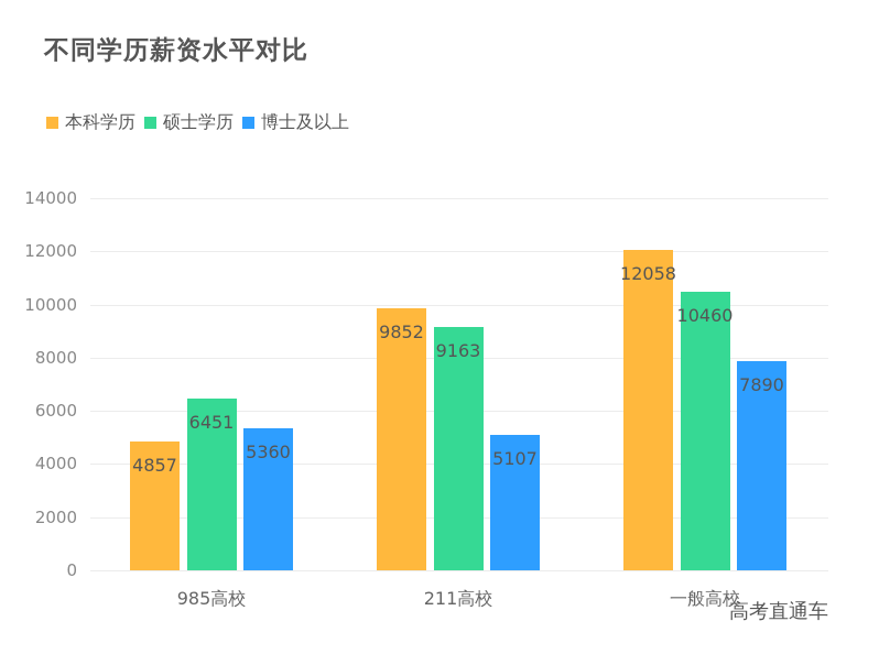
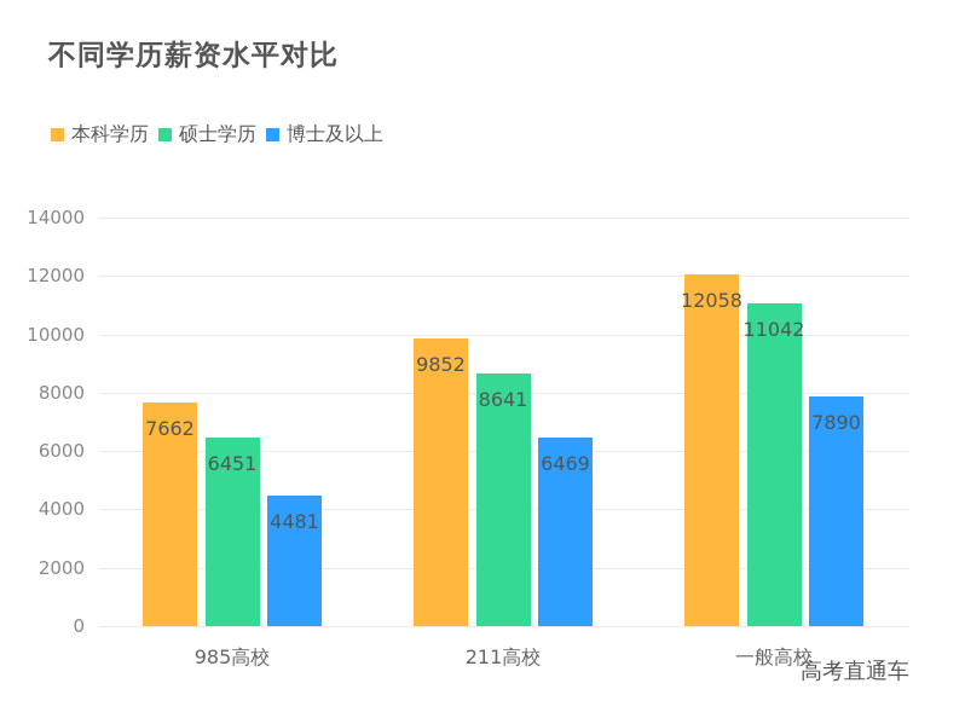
本科学历/985高校: 4857 -> 7662
博士及以上/985高校: 5360 -> 4481
硕士学历/211高校: 9163 -> 8641
博士及以上/211高校: 5107 -> 6469
硕士学历/一般高校: 10460 -> 11042
